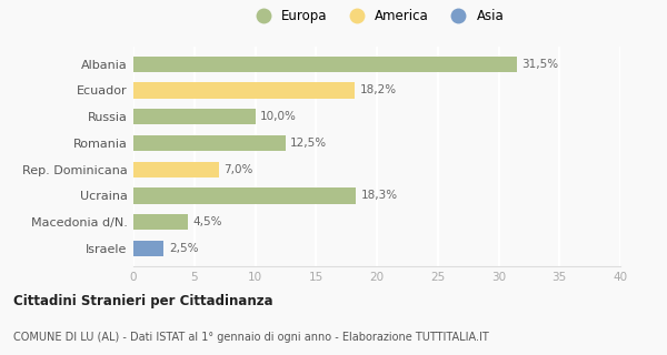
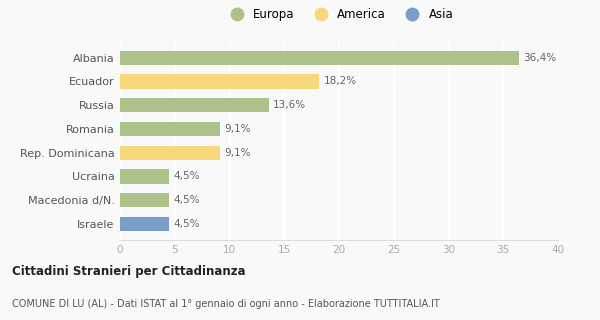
Albania: 31,5% -> 36,4%
Russia: 10,0% -> 13,6%
Romania: 12,5% -> 9,1%
Rep. Dominicana: 7,0% -> 9,1%
Ucraina: 18,3% -> 4,5%
Israele: 2,5% -> 4,5%
